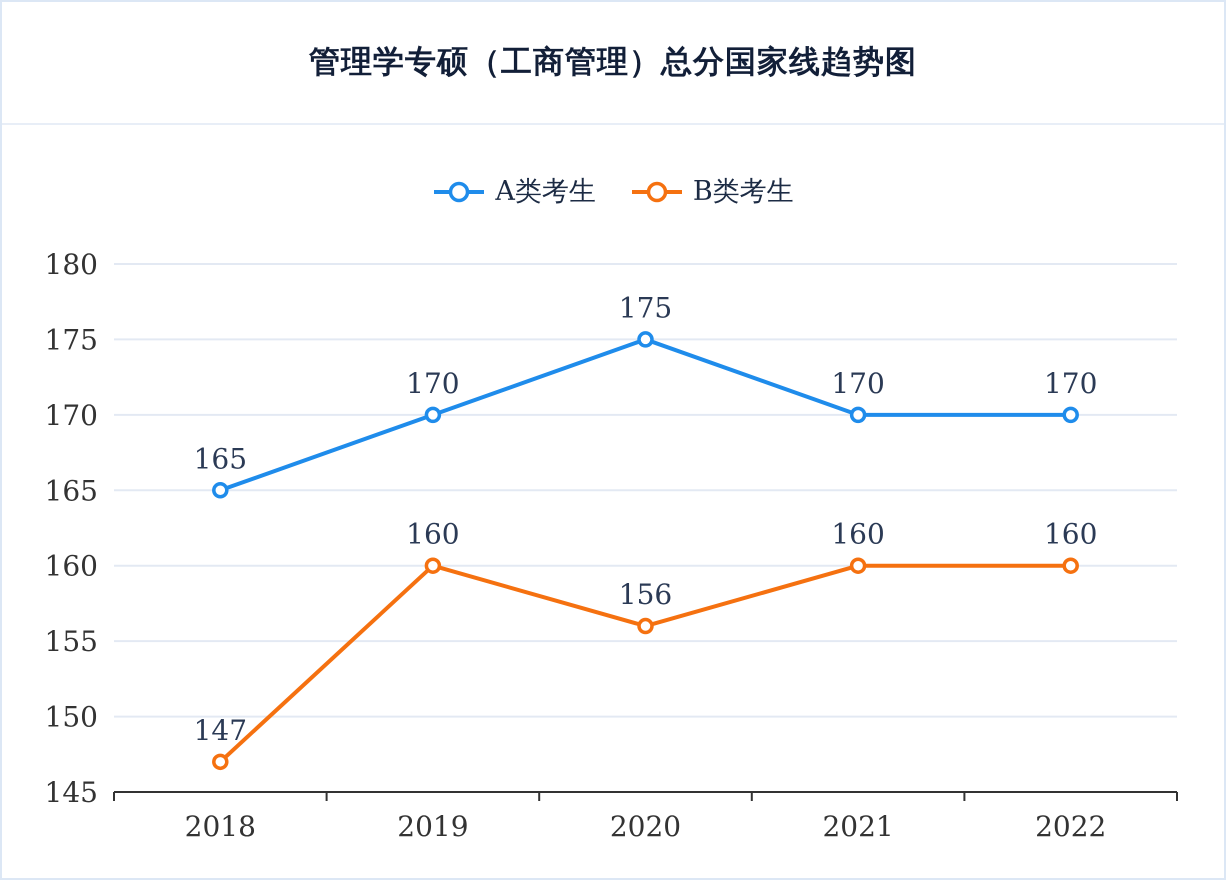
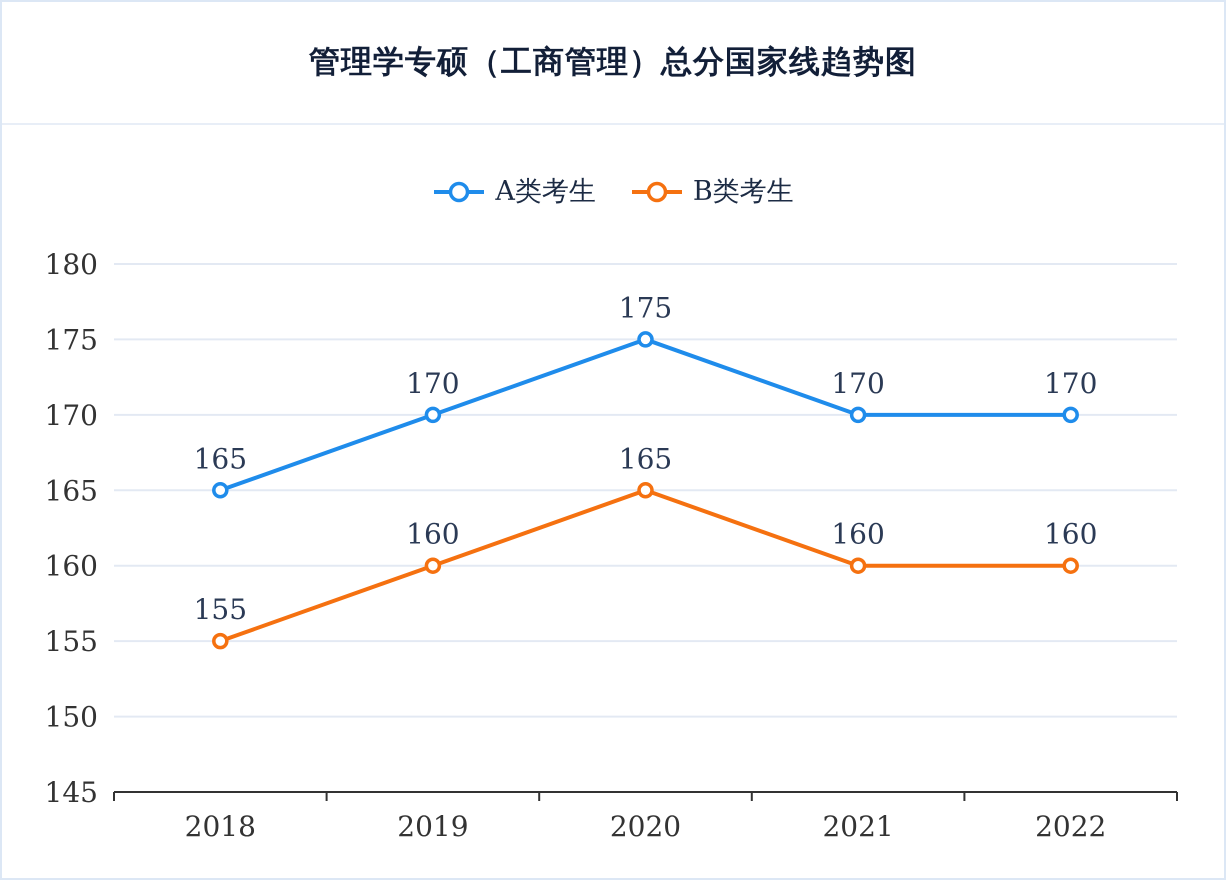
B类考生/2018: 147 -> 155
B类考生/2020: 156 -> 165
